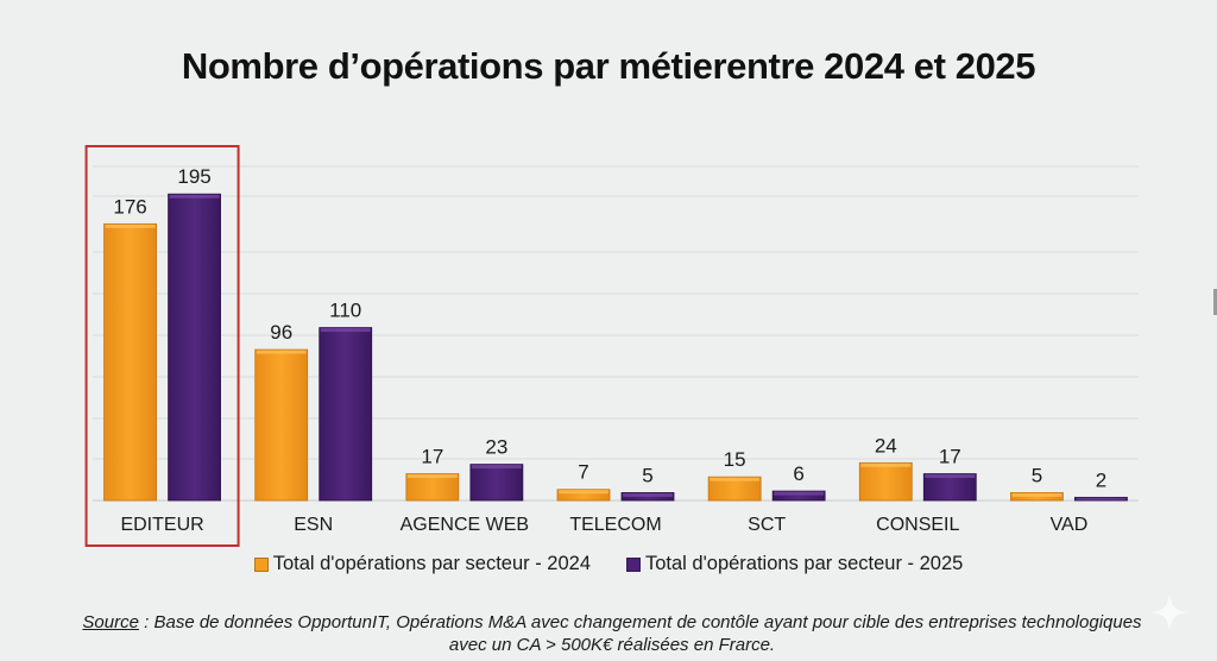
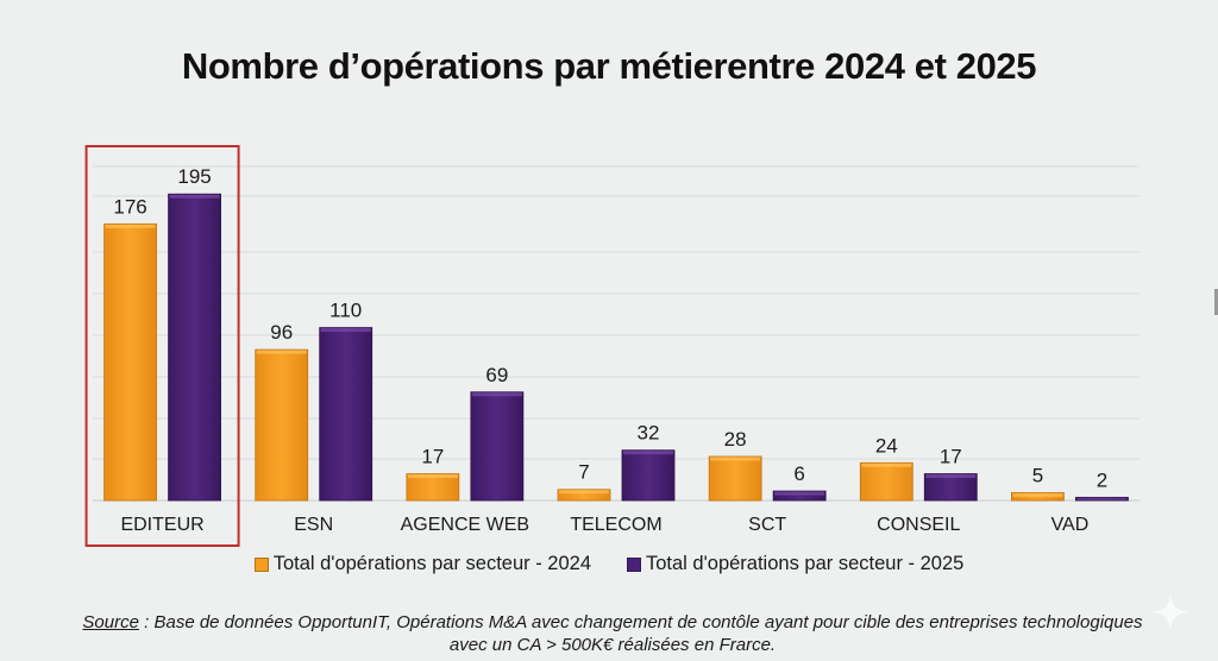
Total d'opérations par secteur - 2025/AGENCE WEB: 23 -> 69
Total d'opérations par secteur - 2025/TELECOM: 5 -> 32
Total d'opérations par secteur - 2024/SCT: 15 -> 28
